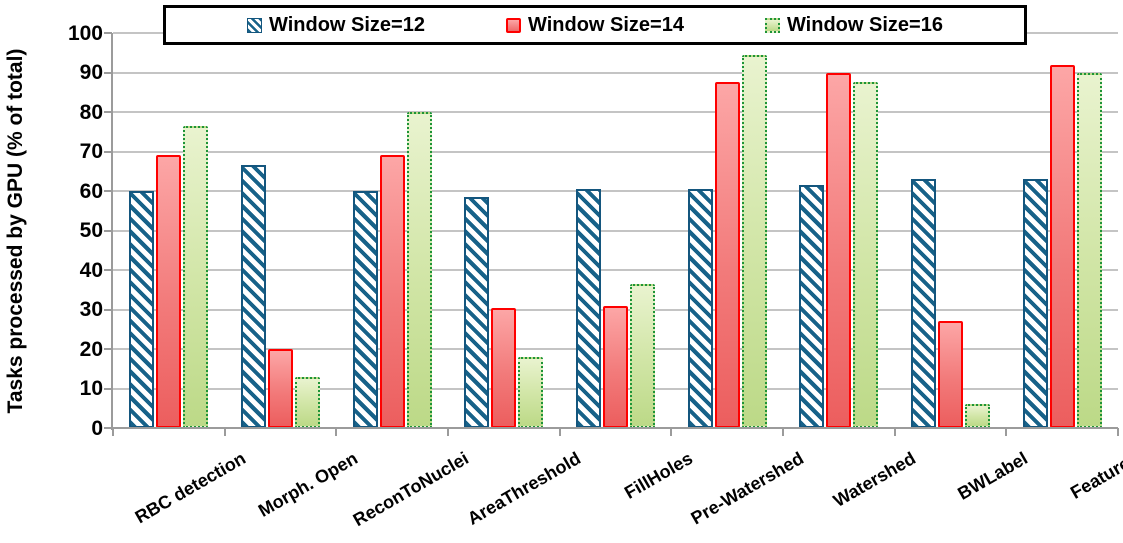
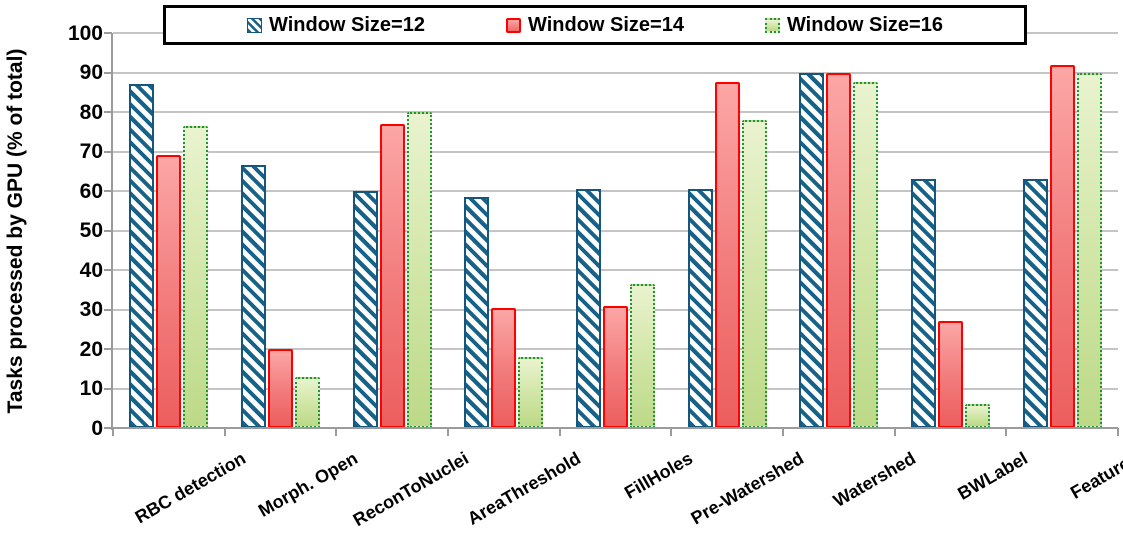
Window Size=12/RBC detection: 60 -> 87
Window Size=14/ReconToNuclei: 69 -> 77
Window Size=16/Pre-Watershed: 94 -> 78
Window Size=12/Watershed: 62 -> 90
